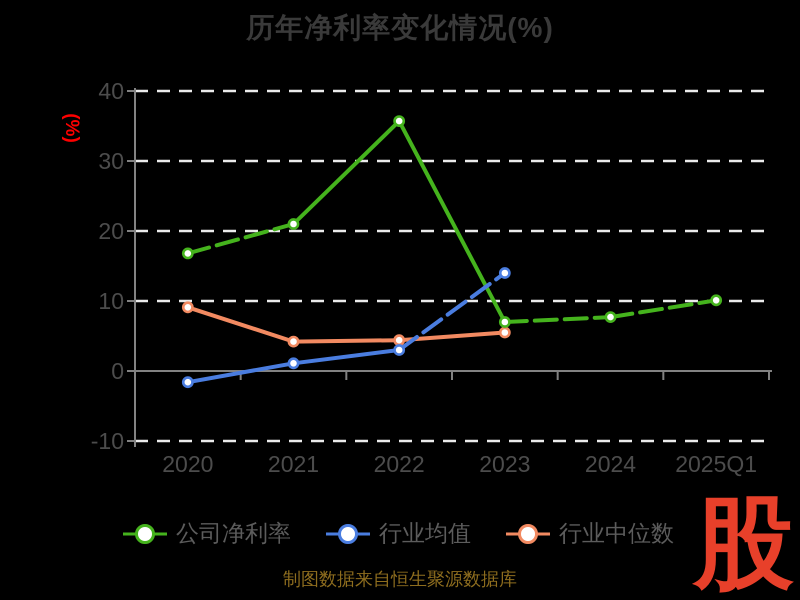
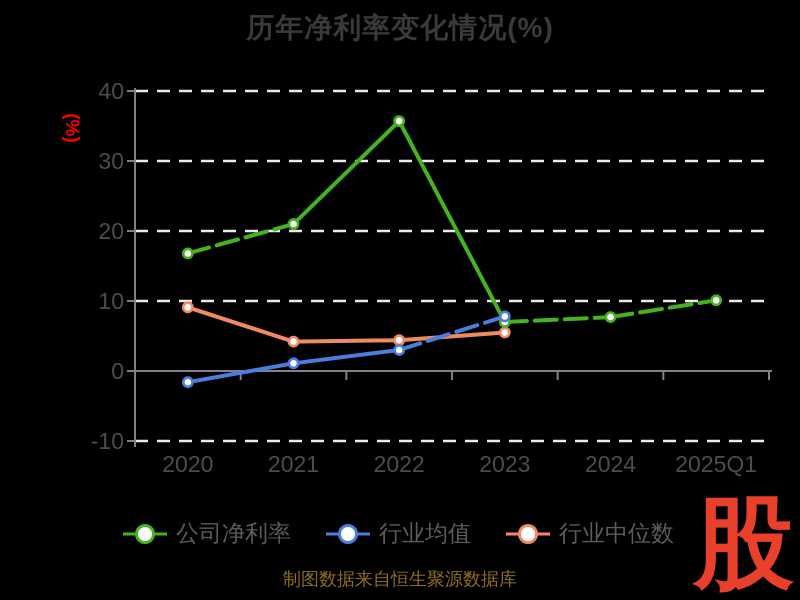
行业均值/2023: 14 -> 8
